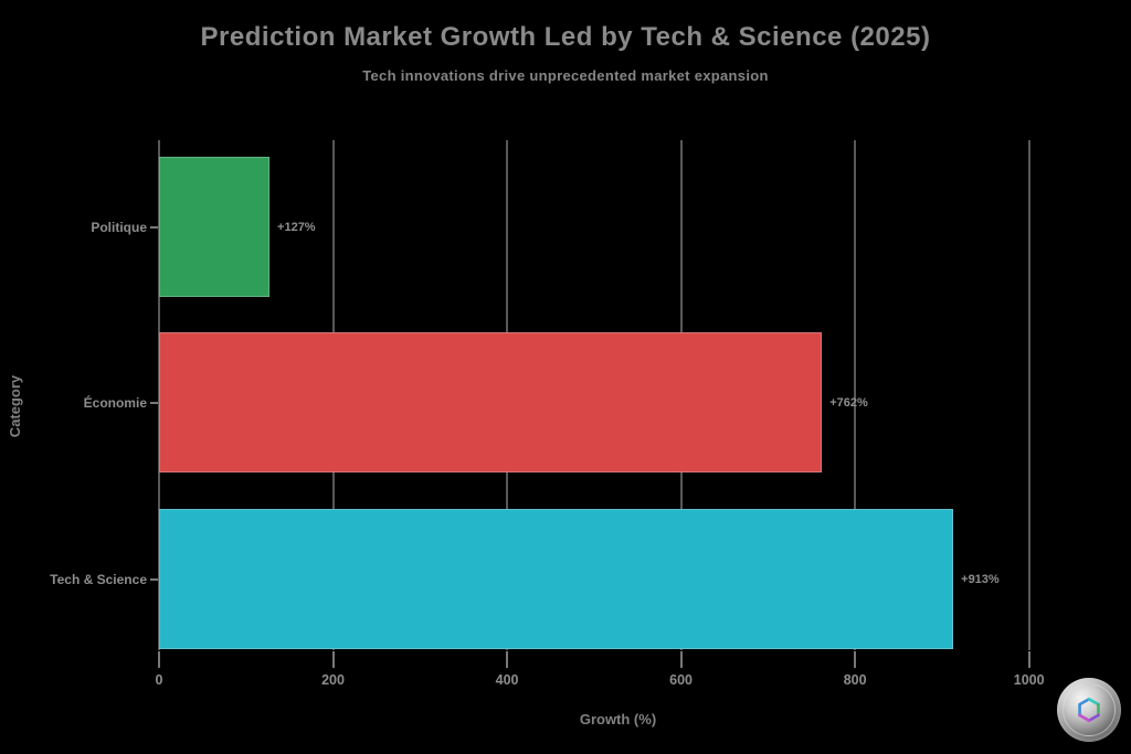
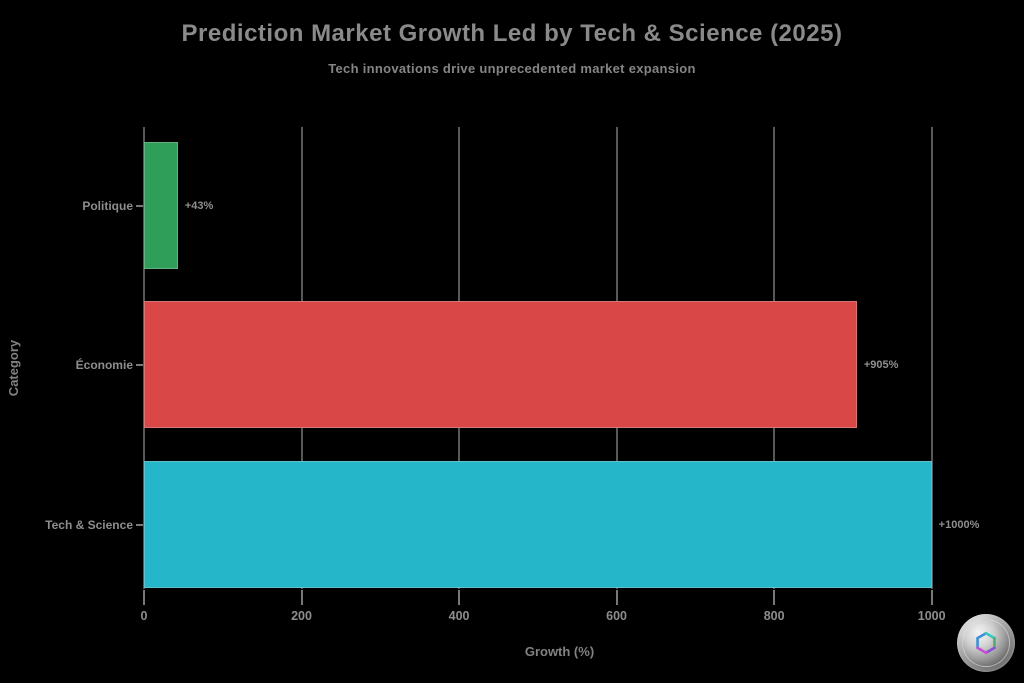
Politique: +127% -> +43%
Économie: +762% -> +905%
Tech & Science: +913% -> +1000%
